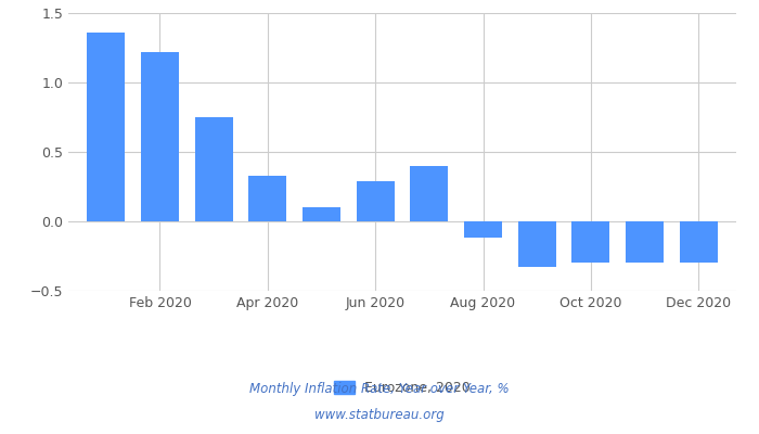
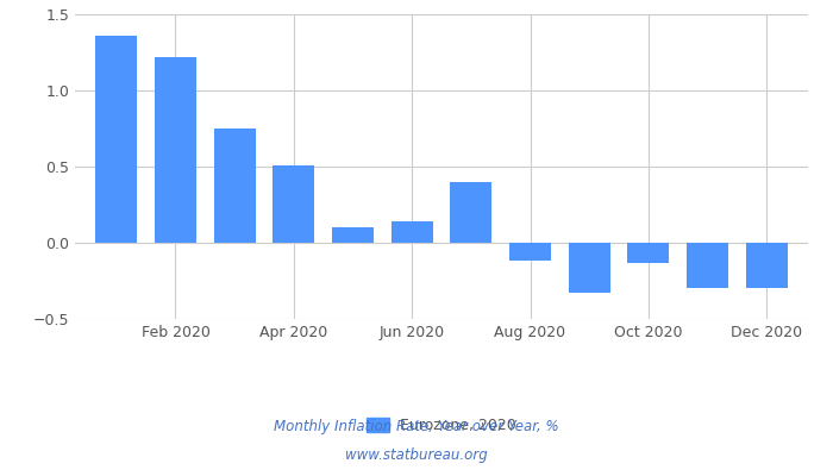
Apr 2020: 0.33 -> 0.51
Jun 2020: 0.29 -> 0.14
Oct 2020: -0.30 -> -0.13
